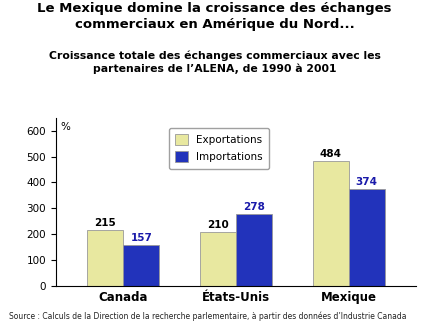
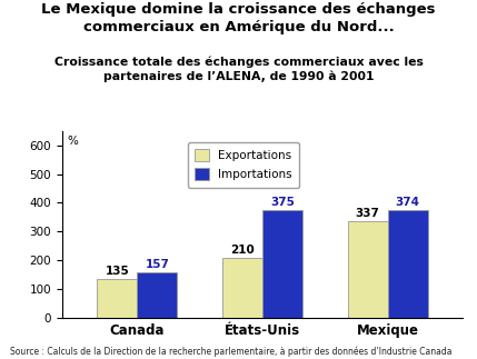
Exportations/Canada: 215 -> 135
Importations/États-Unis: 278 -> 375
Exportations/Mexique: 484 -> 337
